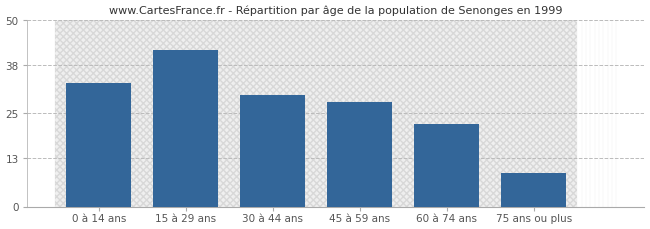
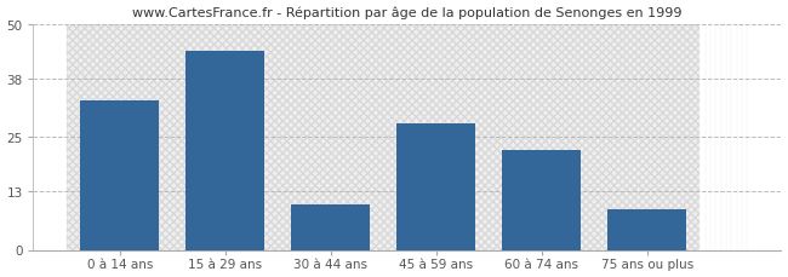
15 à 29 ans: 42 -> 44
30 à 44 ans: 30 -> 10
